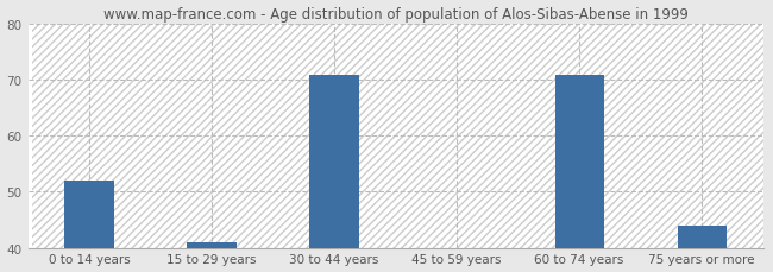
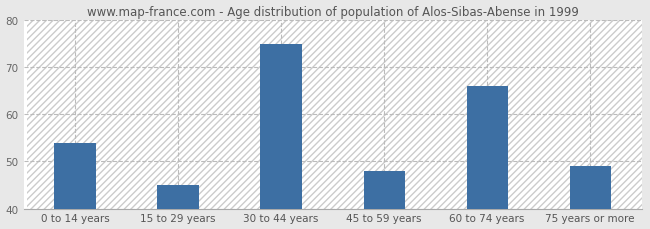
0 to 14 years: 52 -> 54
15 to 29 years: 41 -> 45
30 to 44 years: 71 -> 75
45 to 59 years: 40 -> 48
60 to 74 years: 71 -> 66
75 years or more: 44 -> 49
